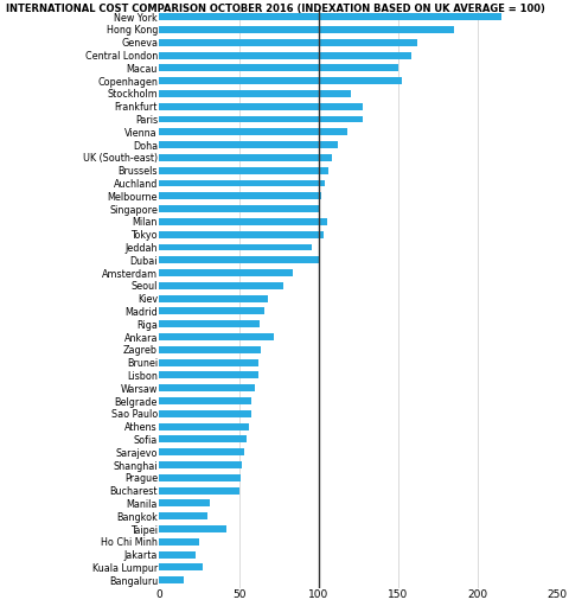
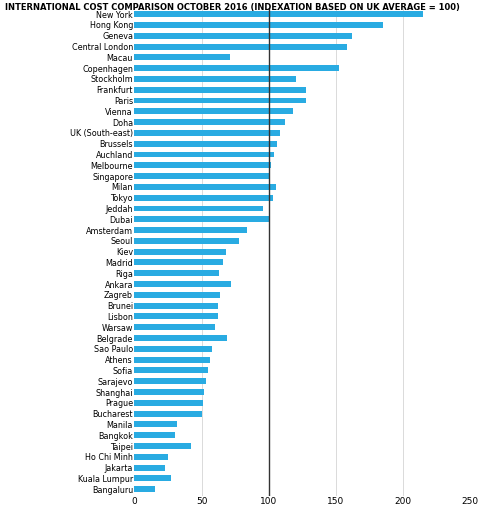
Macau: 150 -> 71
Belgrade: 58 -> 69
